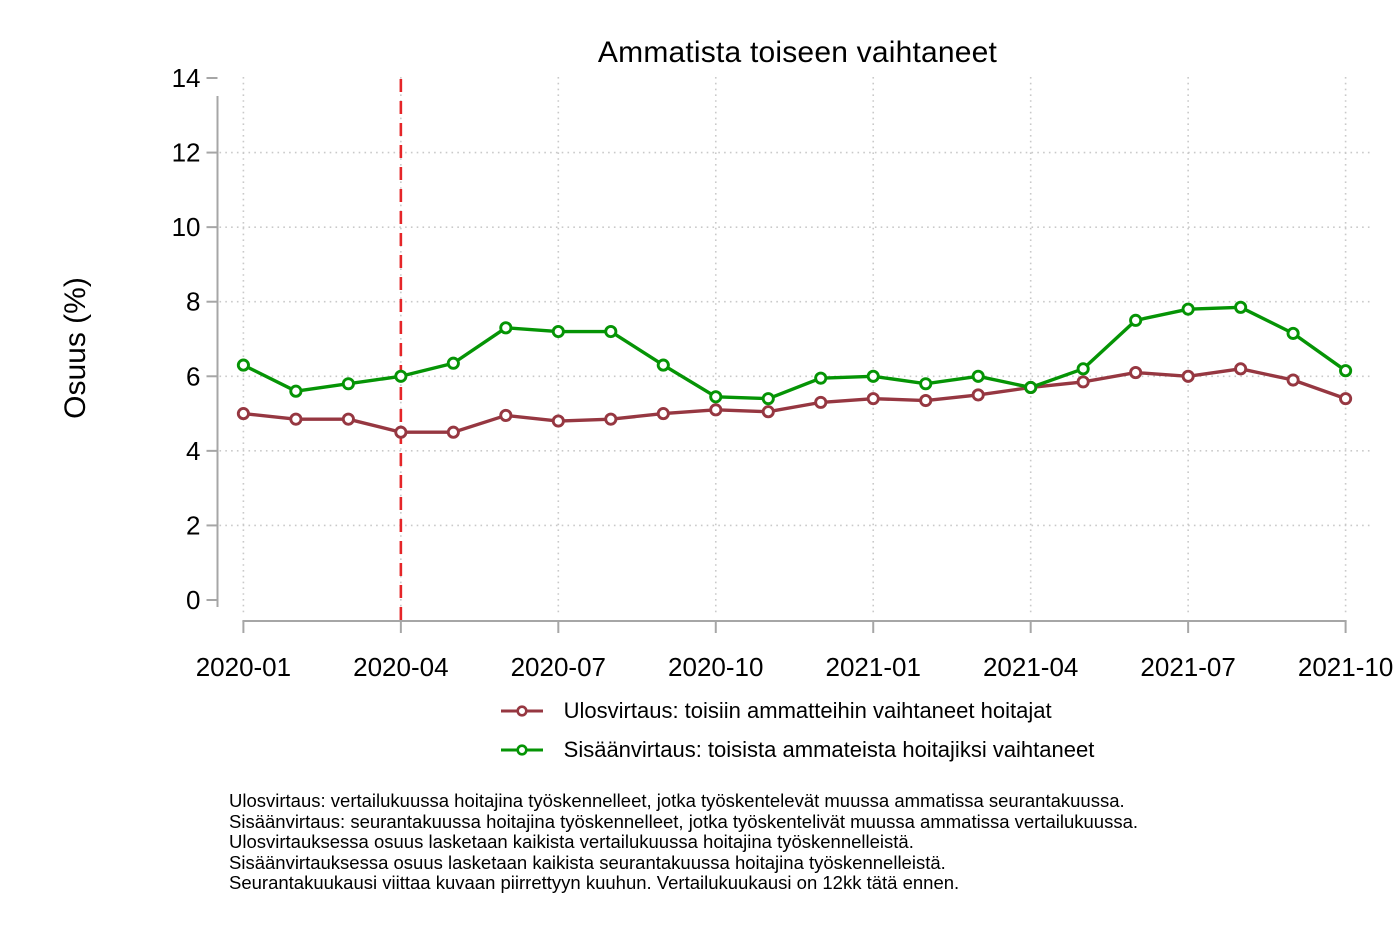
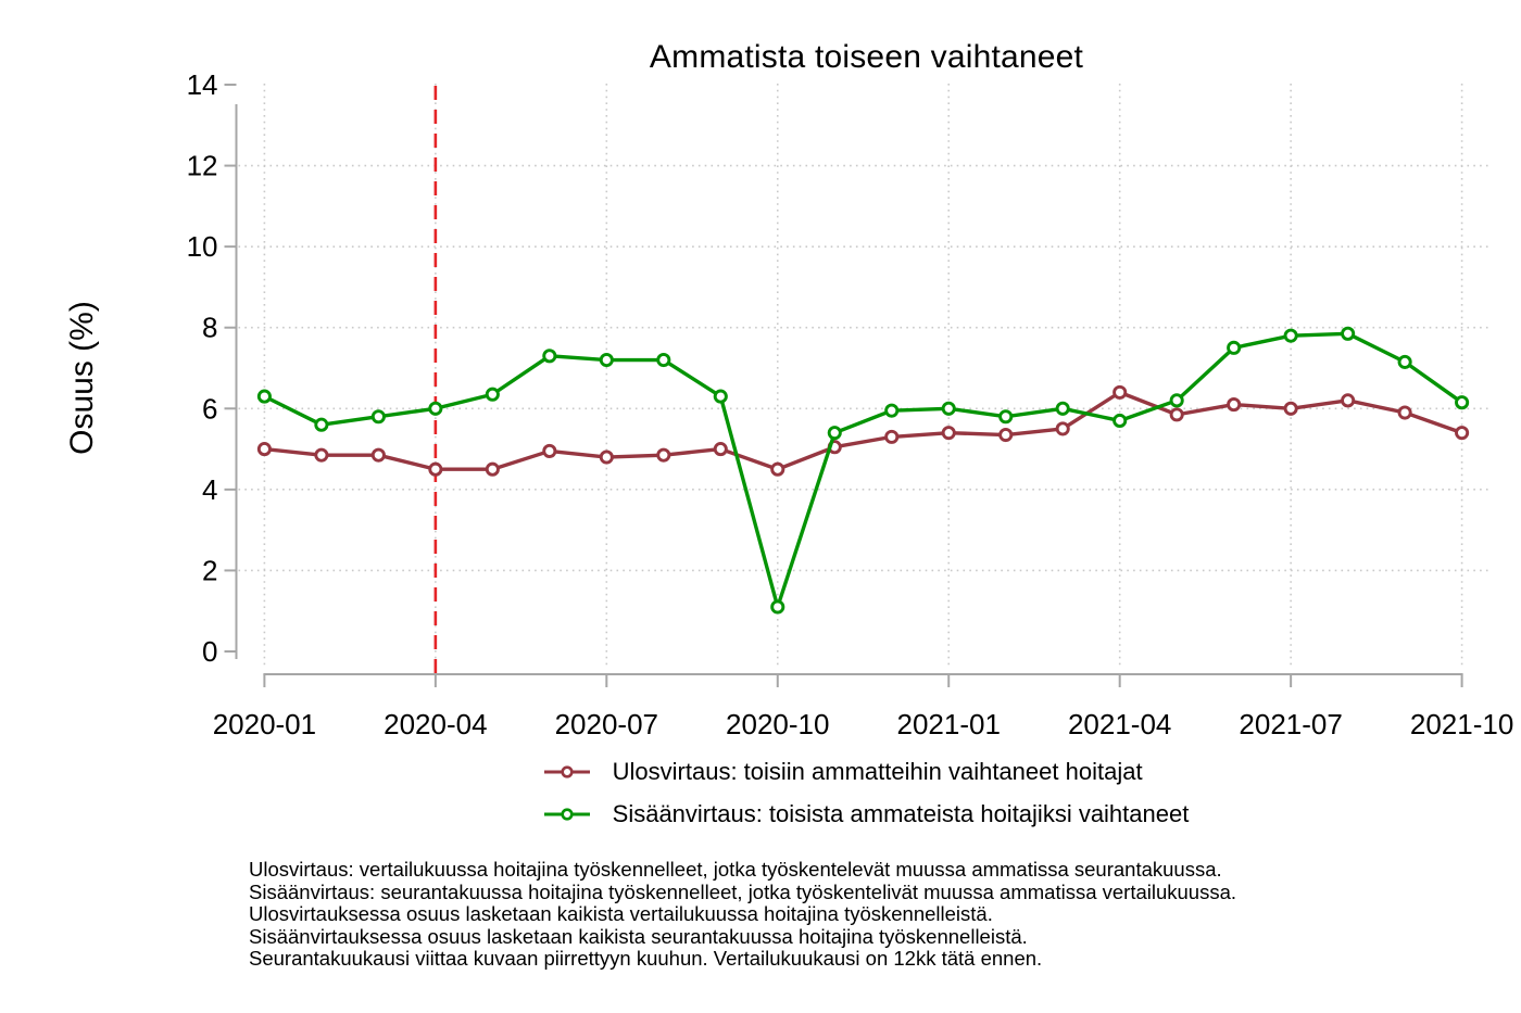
Ulosvirtaus: toisiin ammatteihin vaihtaneet hoitajat/2020-10: 5.1 -> 4.5
Sisäänvirtaus: toisista ammateista hoitajiksi vaihtaneet/2020-10: 5.5 -> 1.1
Ulosvirtaus: toisiin ammatteihin vaihtaneet hoitajat/2021-04: 5.7 -> 6.4
